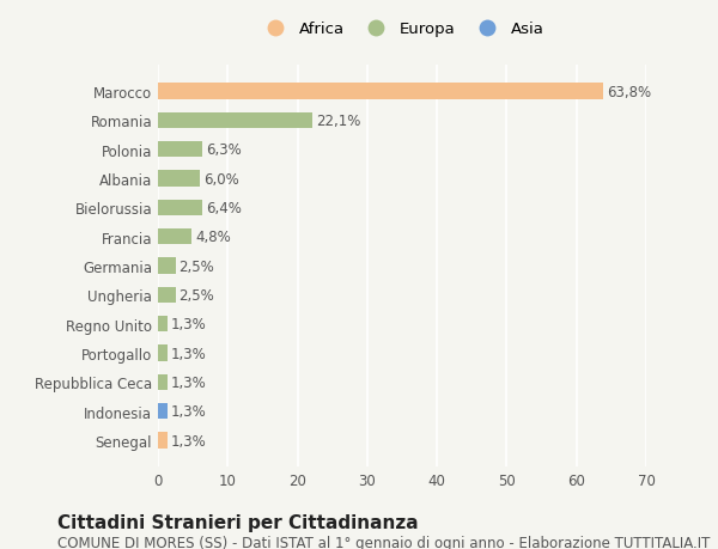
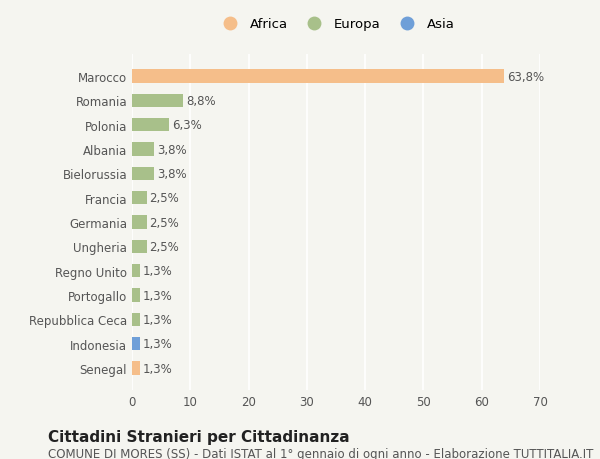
Romania: 22,1% -> 8,8%
Albania: 6,0% -> 3,8%
Bielorussia: 6,4% -> 3,8%
Francia: 4,8% -> 2,5%
